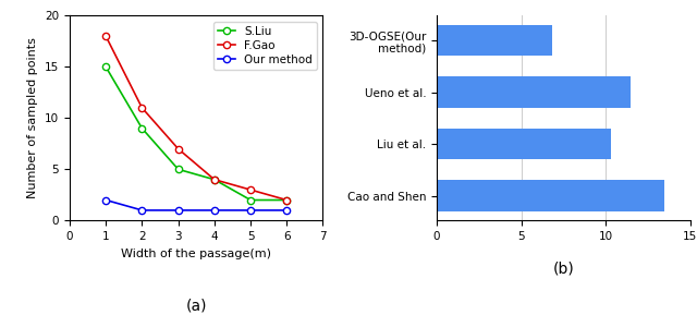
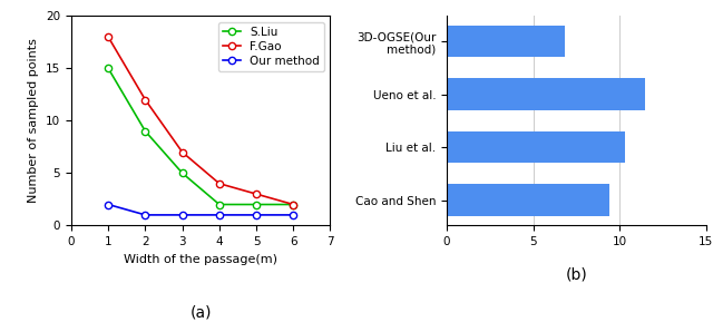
F.Gao/2: 11 -> 12
S.Liu/4: 4 -> 2
Cao and Shen: 13.5 -> 9.4
